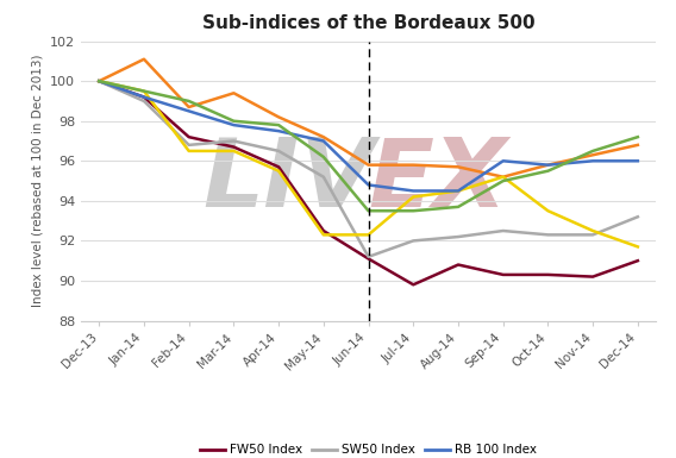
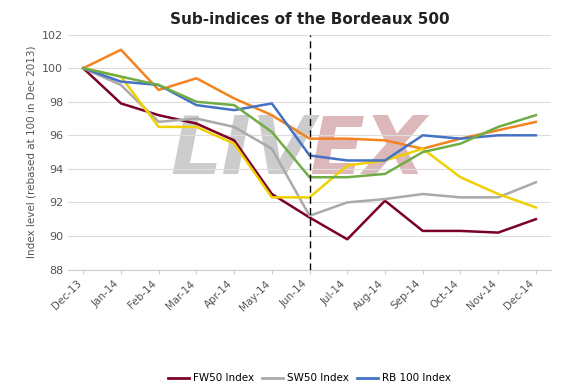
FW50 Index/Jan-14: 99.2 -> 97.9
RB 100 Index/Feb-14: 98.5 -> 99.0
RB 100 Index/May-14: 97.0 -> 97.9
FW50 Index/Aug-14: 90.8 -> 92.1
